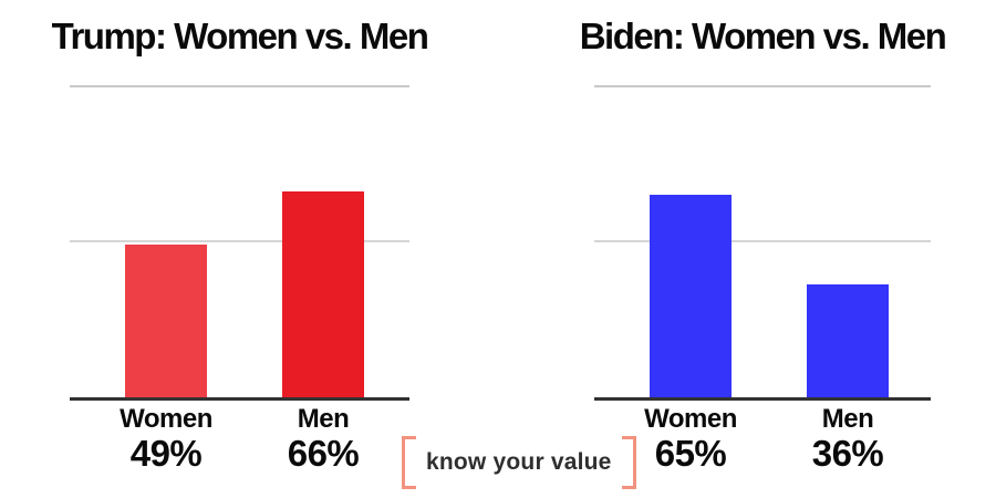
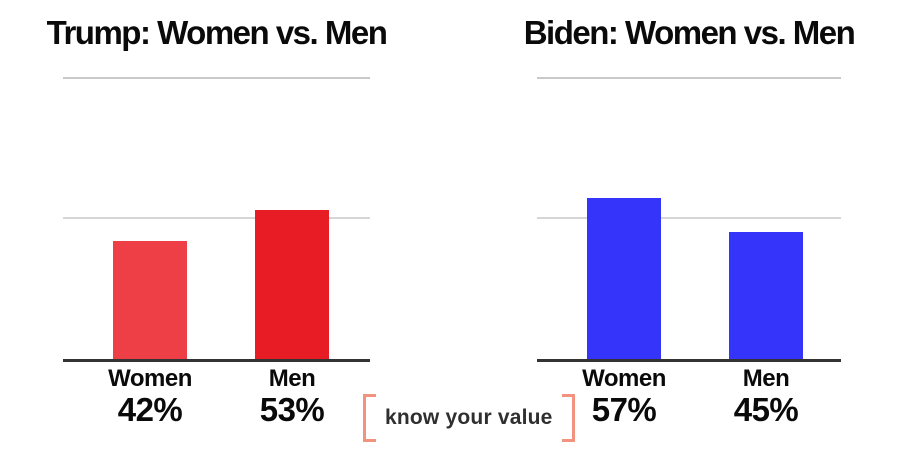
Trump: Women vs. Men/Women: 49% -> 42%
Trump: Women vs. Men/Men: 66% -> 53%
Biden: Women vs. Men/Women: 65% -> 57%
Biden: Women vs. Men/Men: 36% -> 45%
